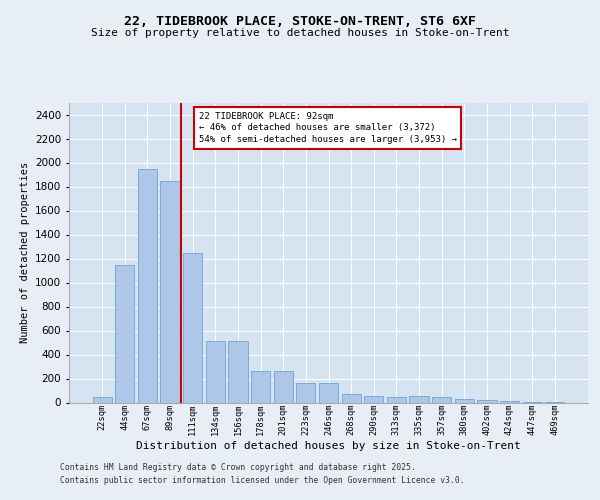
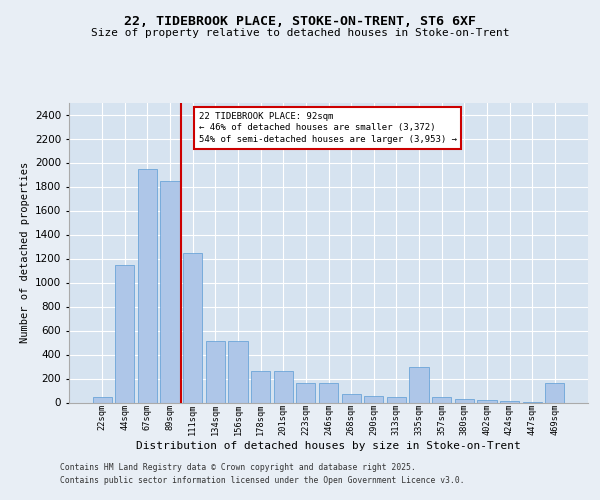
335sqm: 60 -> 300
469sqm: 0 -> 160
